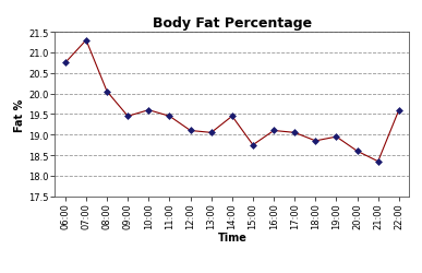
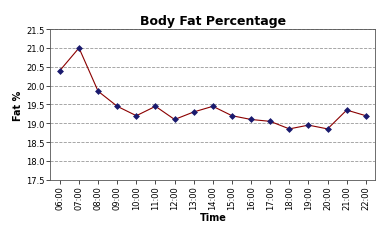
06:00: 20.75 -> 20.40
07:00: 21.30 -> 21.00
08:00: 20.05 -> 19.85
10:00: 19.60 -> 19.20
13:00: 19.05 -> 19.30
15:00: 18.75 -> 19.20
20:00: 18.60 -> 18.85
21:00: 18.35 -> 19.35
22:00: 19.60 -> 19.20
